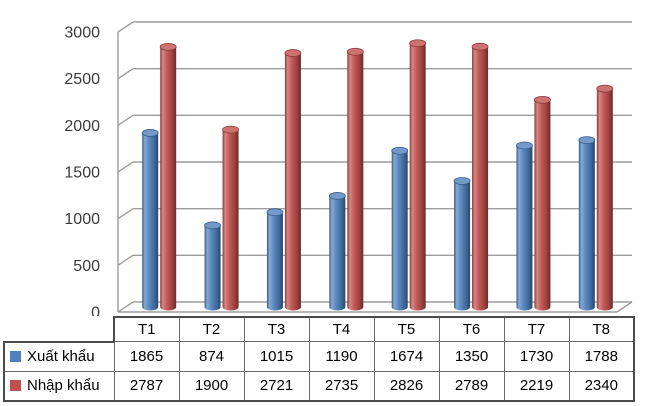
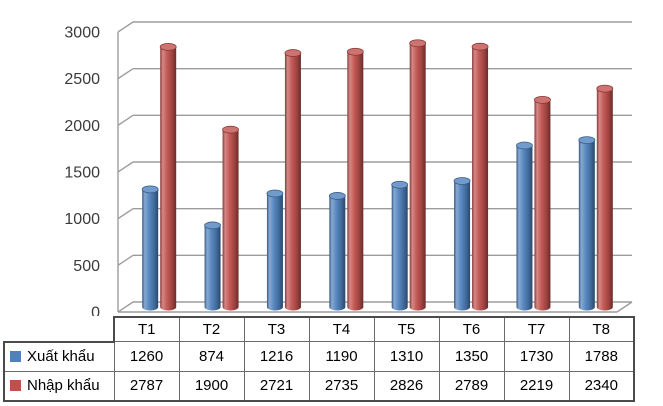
Xuất khẩu/T1: 1865 -> 1260
Xuất khẩu/T3: 1015 -> 1216
Xuất khẩu/T5: 1674 -> 1310
